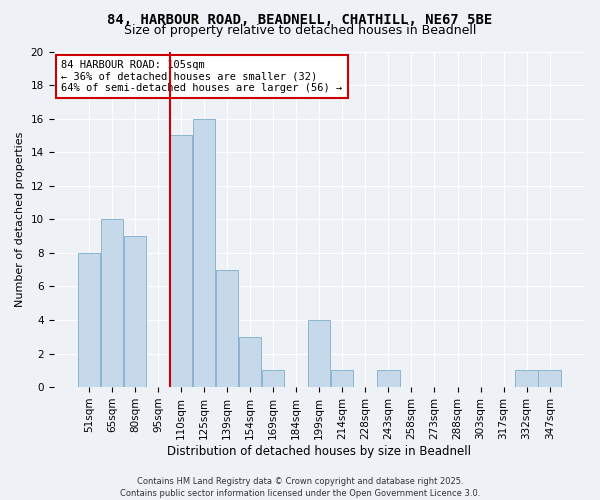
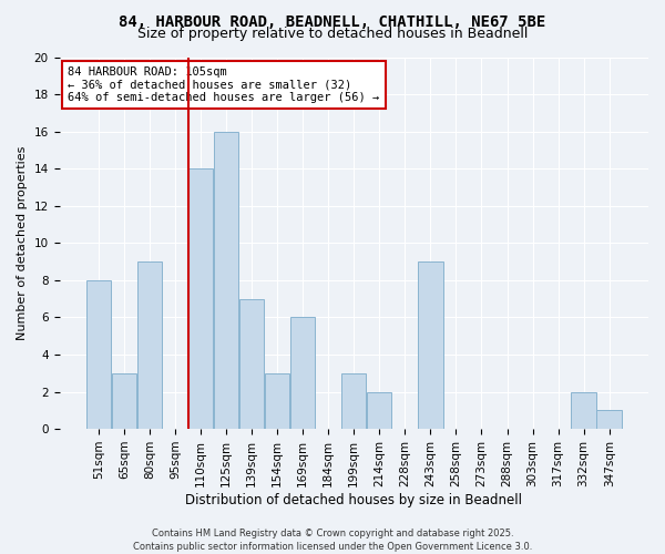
65sqm: 10 -> 3
110sqm: 15 -> 14
169sqm: 1 -> 6
199sqm: 4 -> 3
214sqm: 1 -> 2
243sqm: 1 -> 9
332sqm: 1 -> 2
